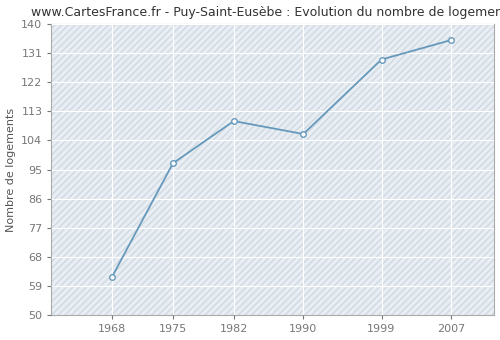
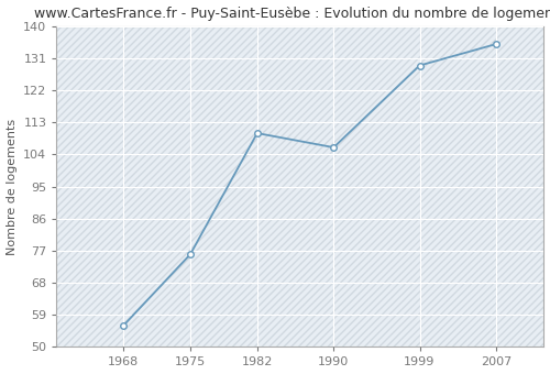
1968: 62 -> 56
1975: 97 -> 76
